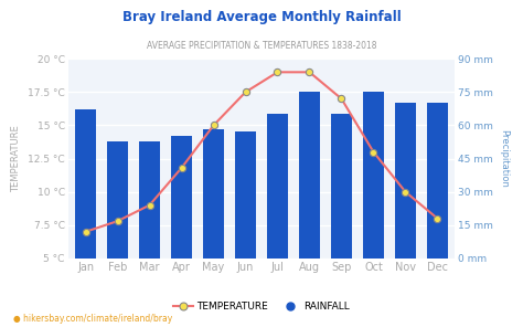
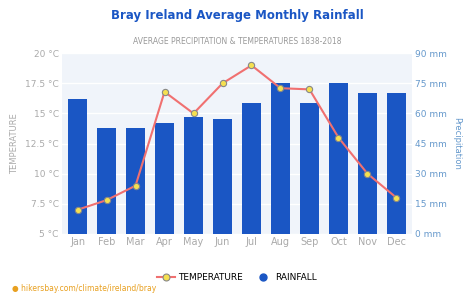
TEMPERATURE/Apr: 11.8 °C -> 16.8 °C
TEMPERATURE/Aug: 19.0 °C -> 17.1 °C
